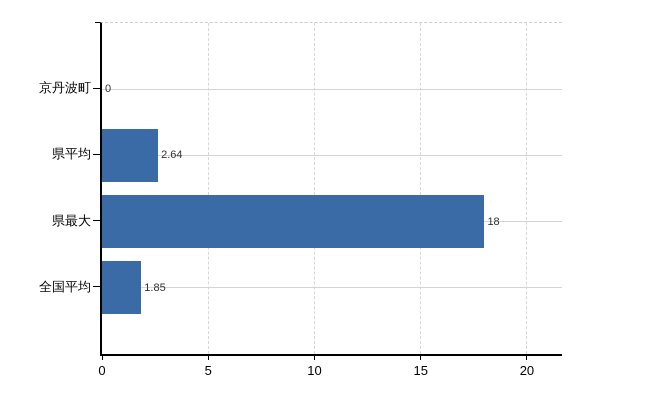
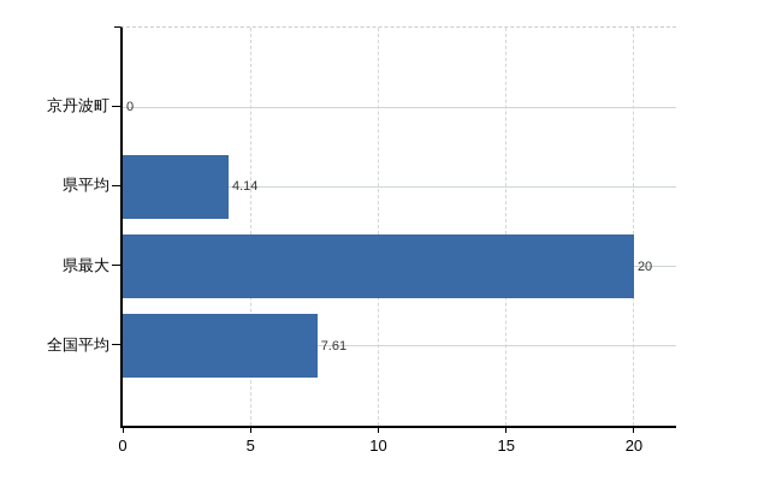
県平均: 2.64 -> 4.14
県最大: 18 -> 20
全国平均: 1.85 -> 7.61
